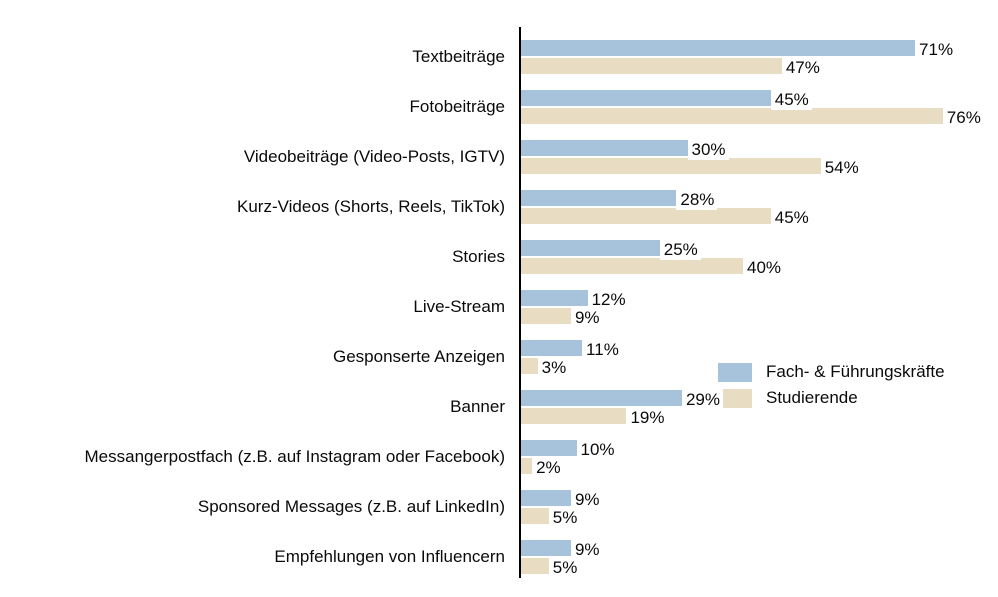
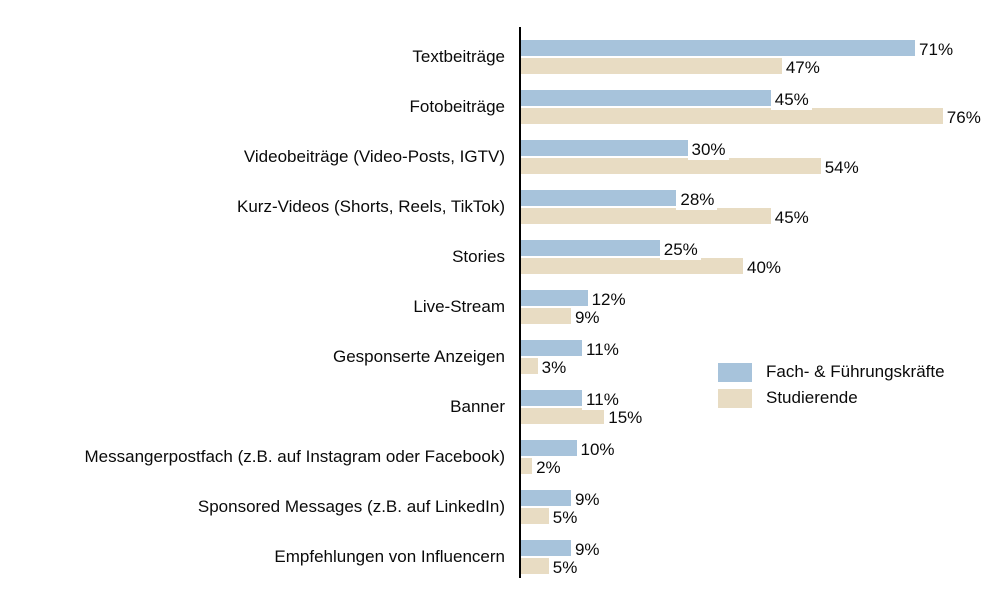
Fach- & Führungskräfte/Banner: 29% -> 11%
Studierende/Banner: 19% -> 15%
